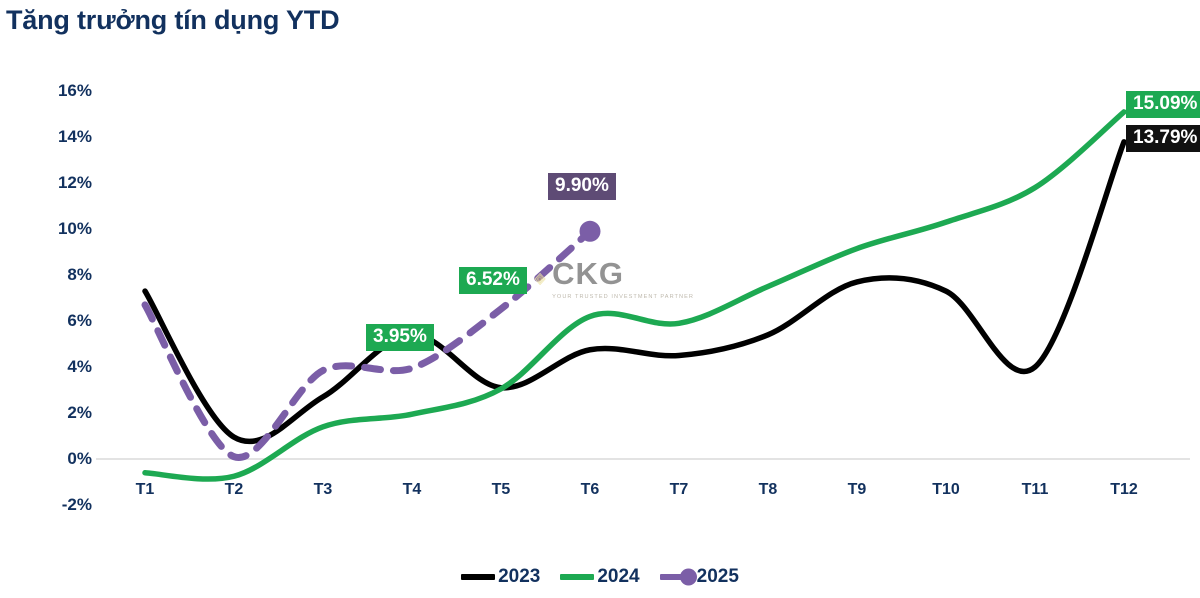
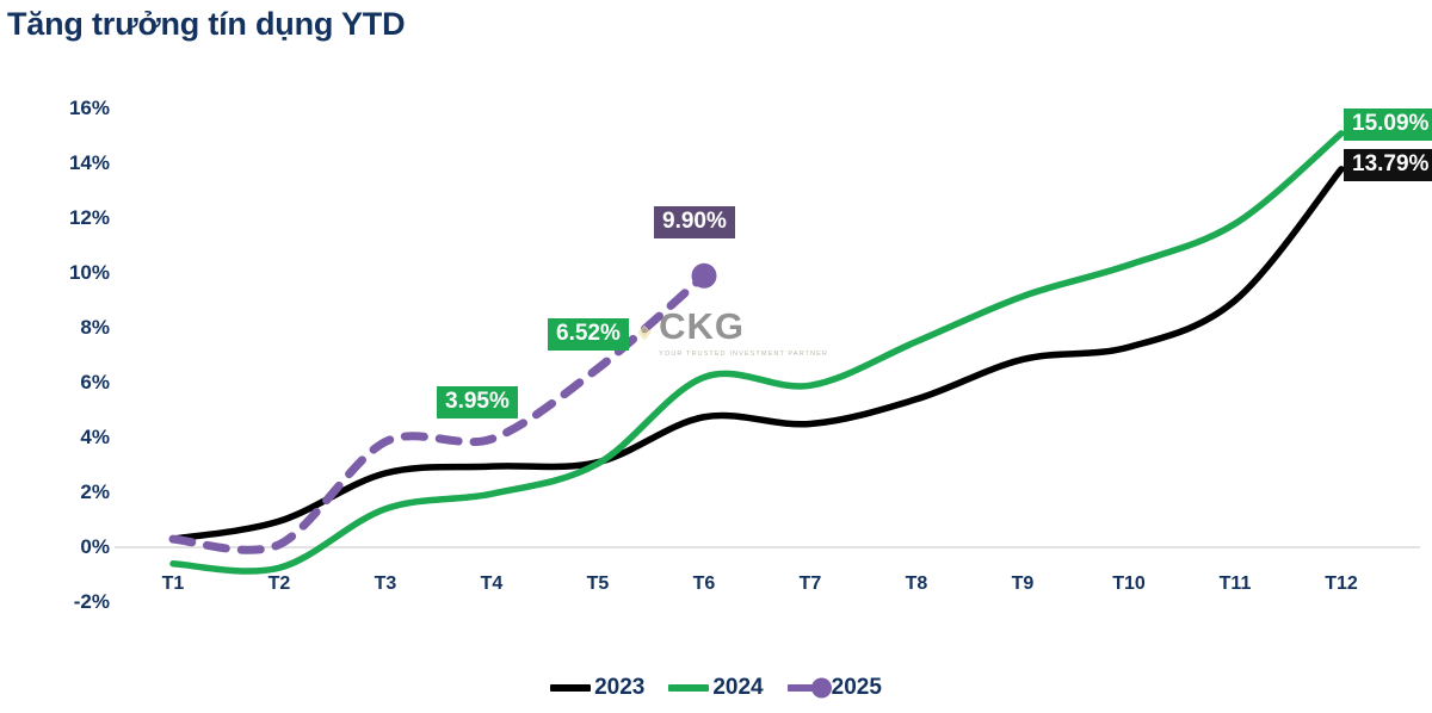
2023/T1: 7.3% -> 0.3%
2025/T1: 6.7% -> 0.3%
2023/T4: 5.4% -> 3.0%
2023/T9: 7.7% -> 6.8%
2023/T11: 4.0% -> 9.0%
